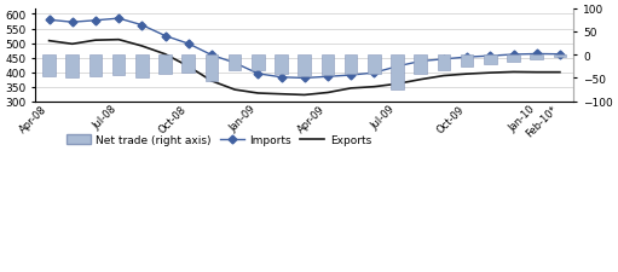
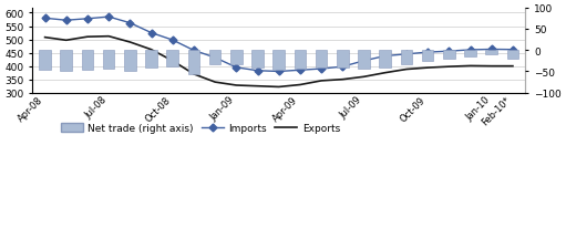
Net trade (right axis)/Jul-09: -75 -> -43
Net trade (right axis)/Feb-10*: -5 -> -20
